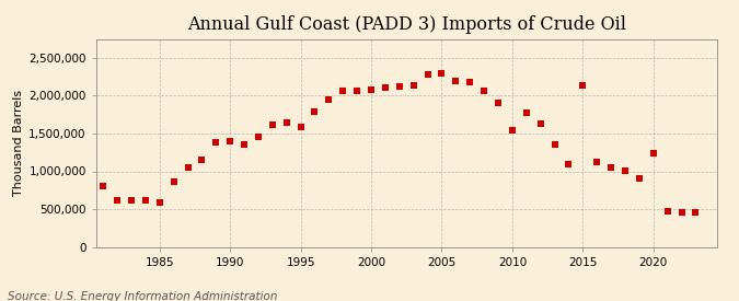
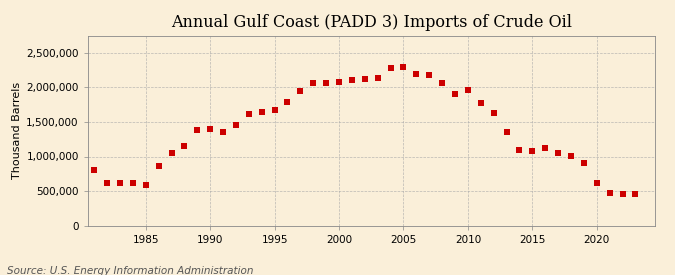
1995: 1,580,000 -> 1,680,000
2010: 1,540,000 -> 1,960,000
2015: 2,140,000 -> 1,080,000
2020: 1,240,000 -> 610,000
